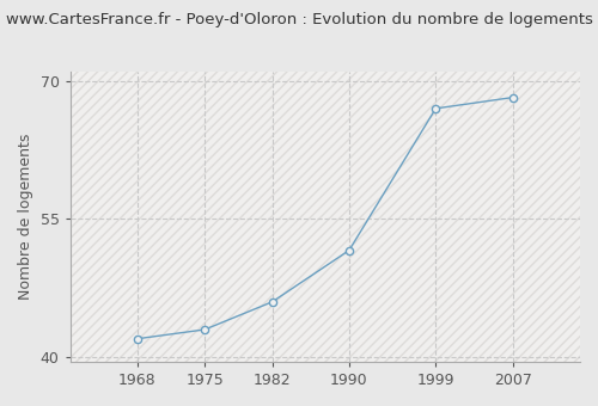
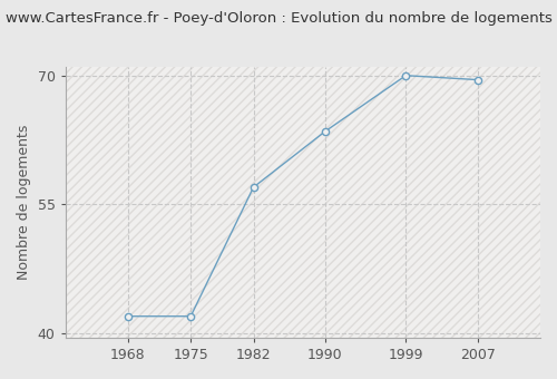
1975: 43.0 -> 42.0
1982: 46.0 -> 57.0
1990: 51.6 -> 63.5
1999: 67.0 -> 70.0
2007: 68.2 -> 69.5
